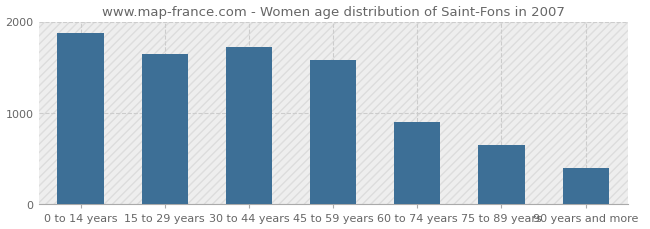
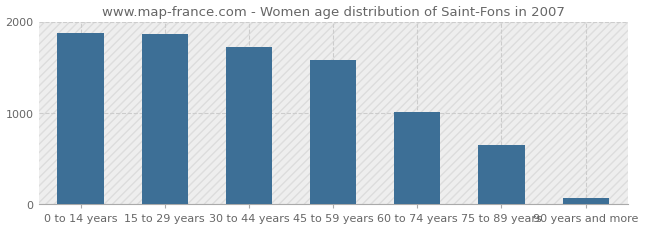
15 to 29 years: 1640 -> 1860
60 to 74 years: 900 -> 1010
90 years and more: 400 -> 80
